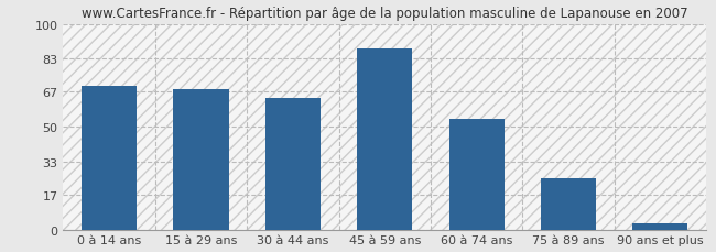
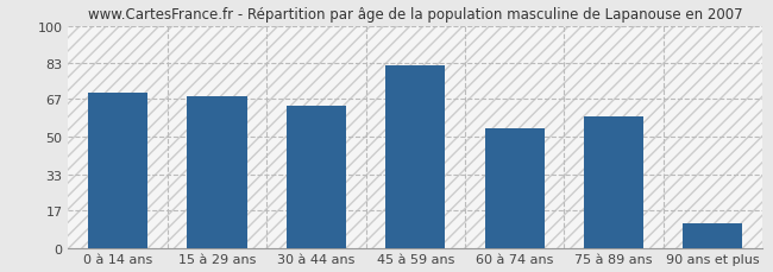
45 à 59 ans: 88 -> 82
75 à 89 ans: 25 -> 59
90 ans et plus: 3 -> 11
